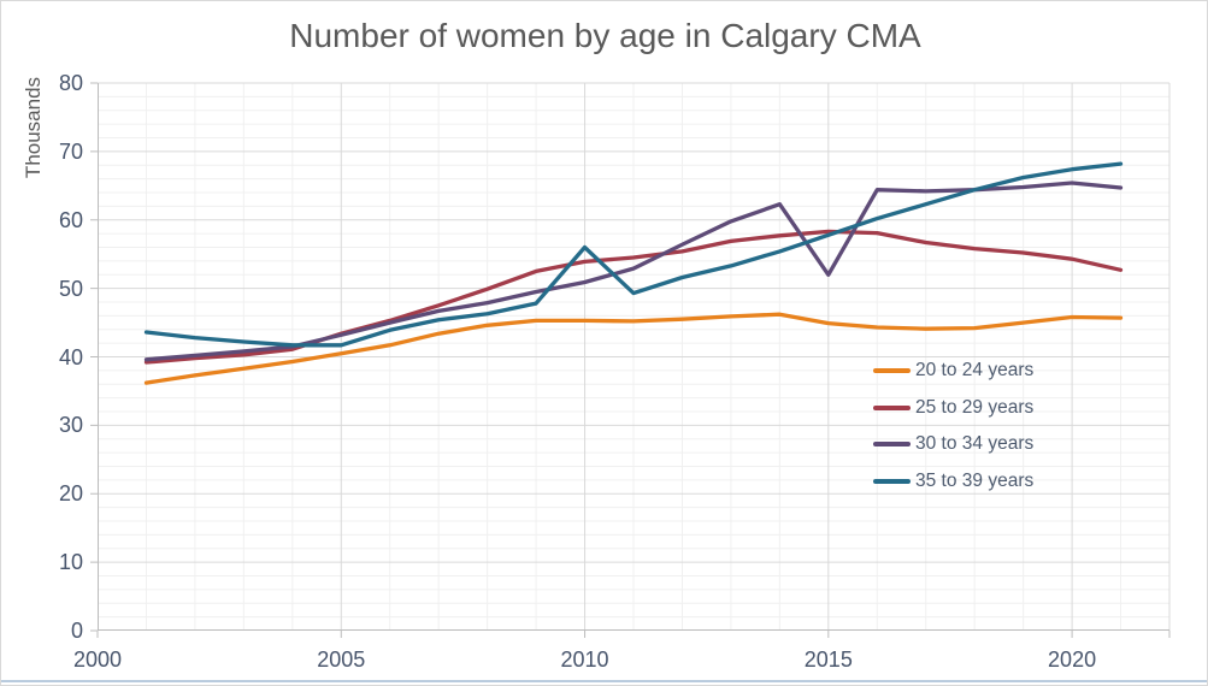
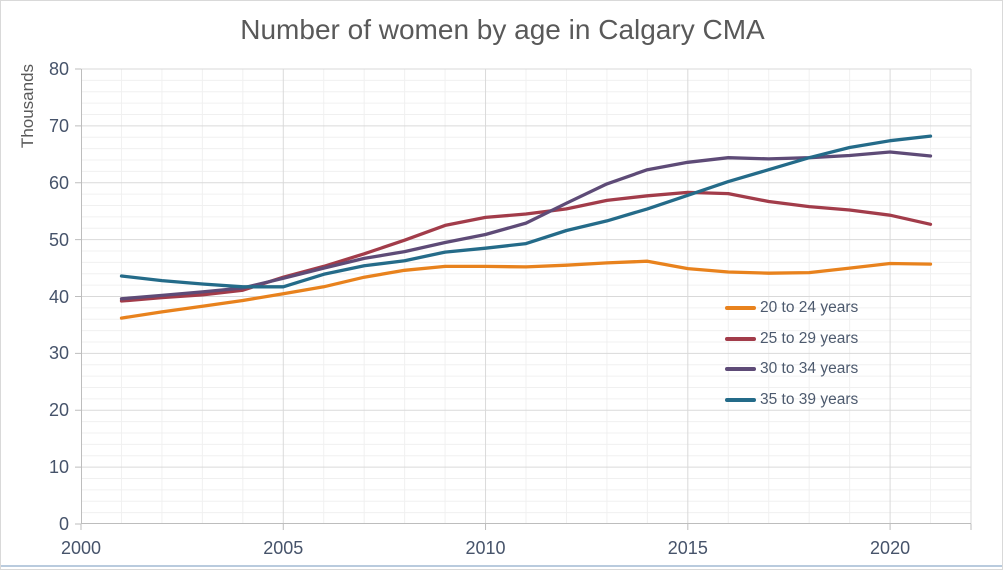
35 to 39 years/2010: 56 -> 48
30 to 34 years/2015: 52 -> 64
